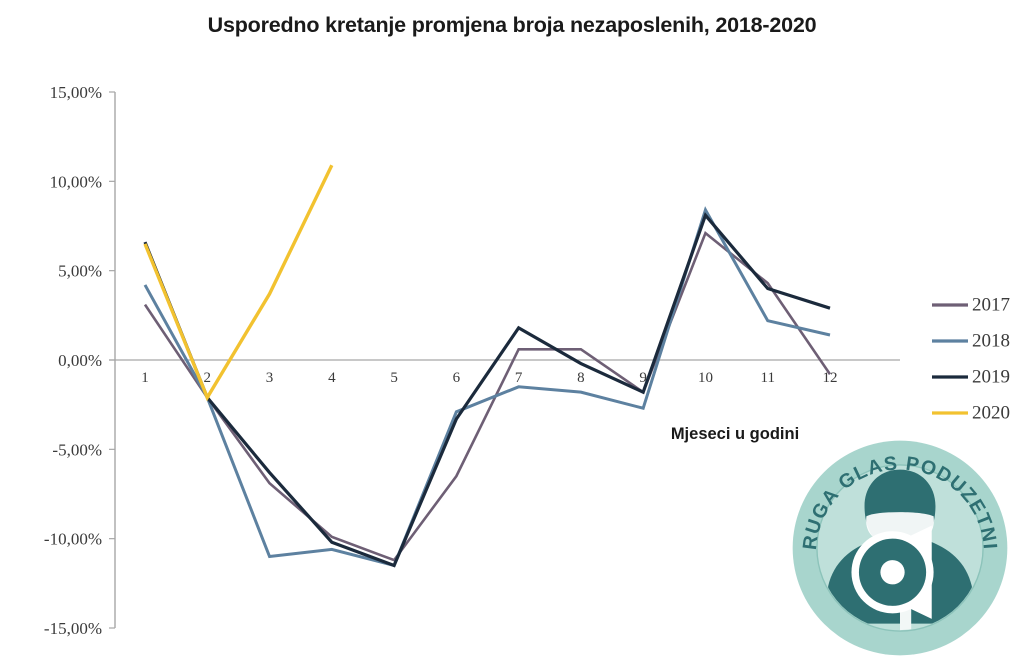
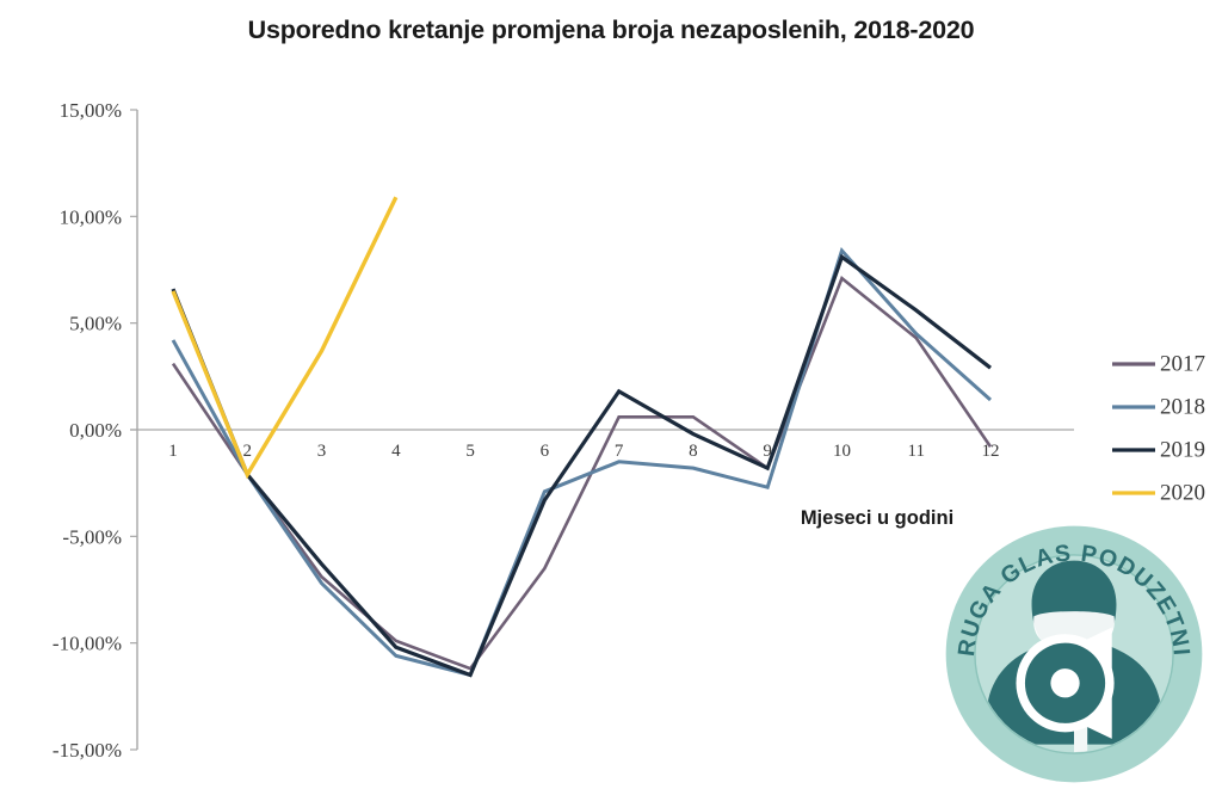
2018/3: -11,0% -> -7,2%
2018/11: 2,2% -> 4,5%
2019/11: 4,0% -> 5,6%
